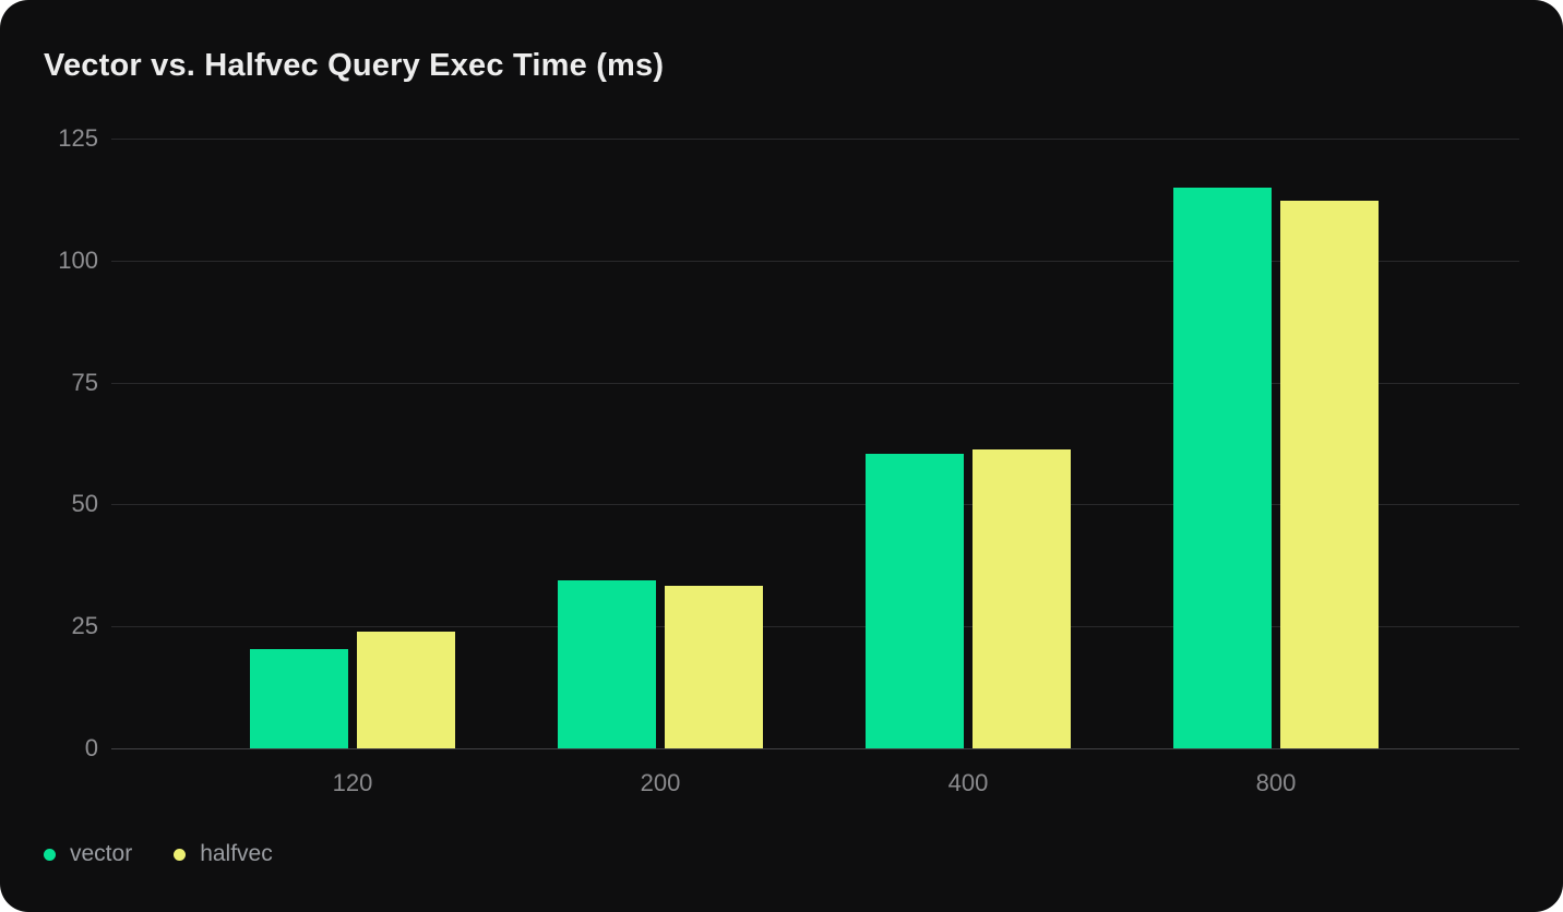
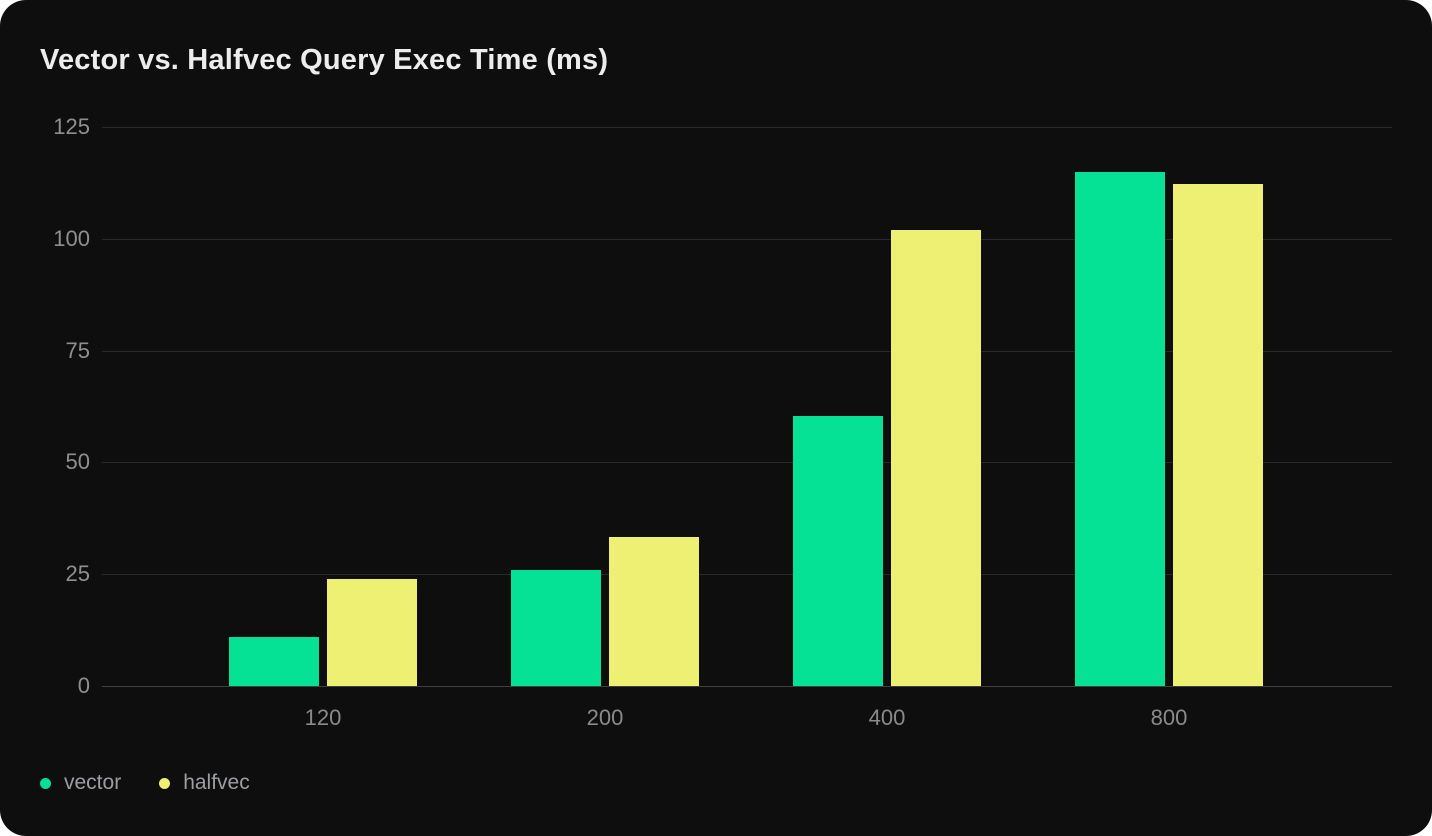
vector/120: 20 -> 11
vector/200: 34 -> 26
halfvec/400: 61 -> 102
